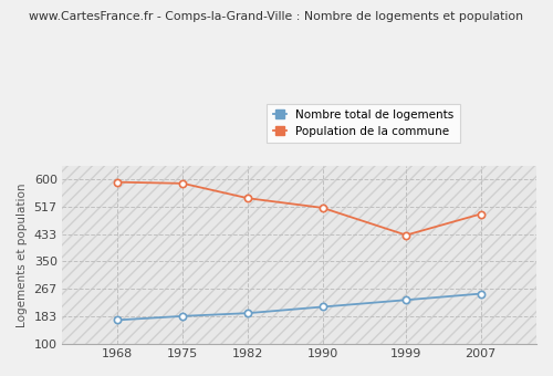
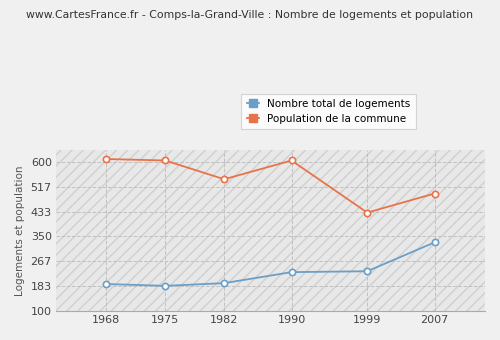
Nombre total de logements/1968: 172 -> 190
Population de la commune/1968: 591 -> 610
Population de la commune/1975: 587 -> 605
Nombre total de logements/1990: 212 -> 230
Population de la commune/1990: 513 -> 605
Nombre total de logements/2007: 252 -> 330
